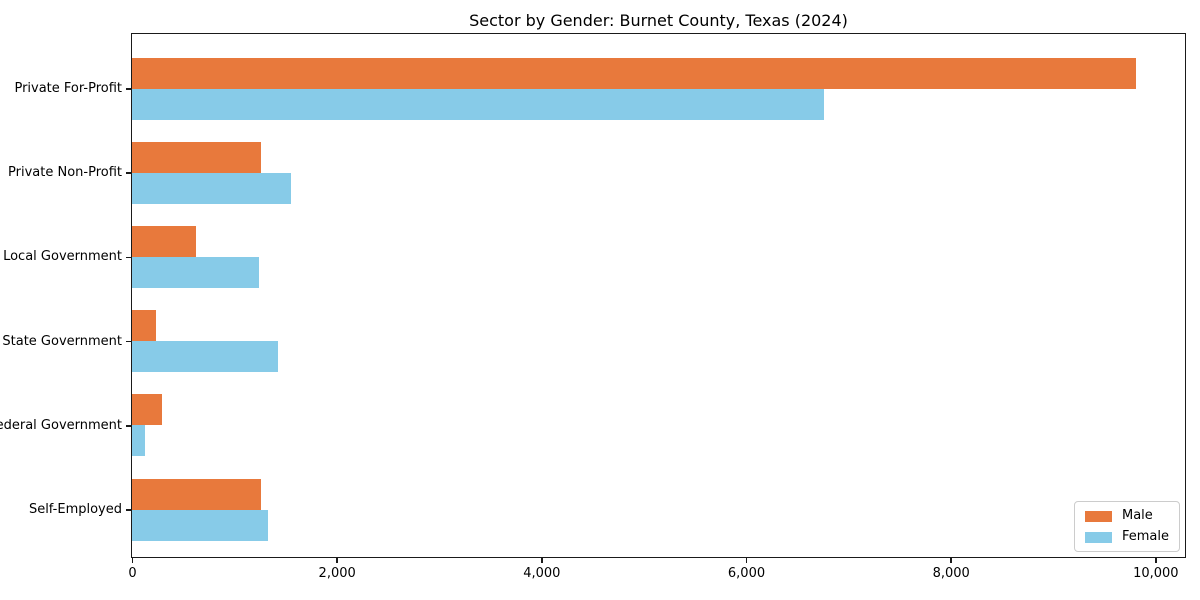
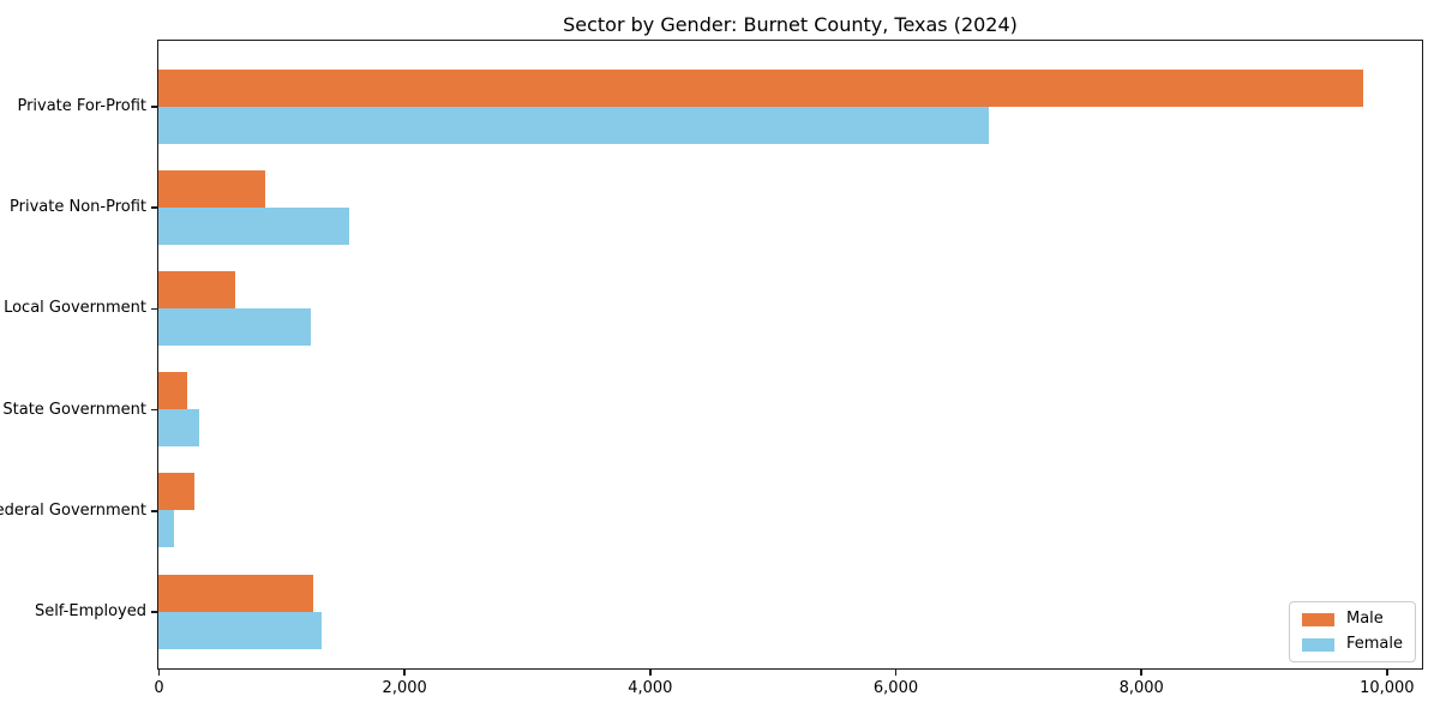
Male/Private Non-Profit: 1260 -> 870
Female/State Government: 1430 -> 330
